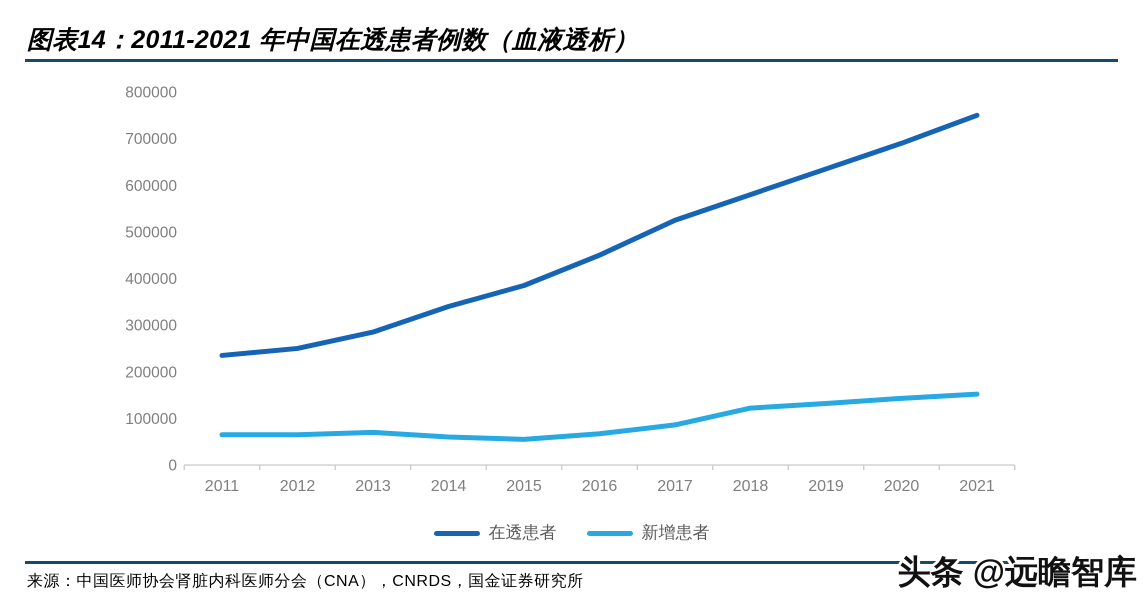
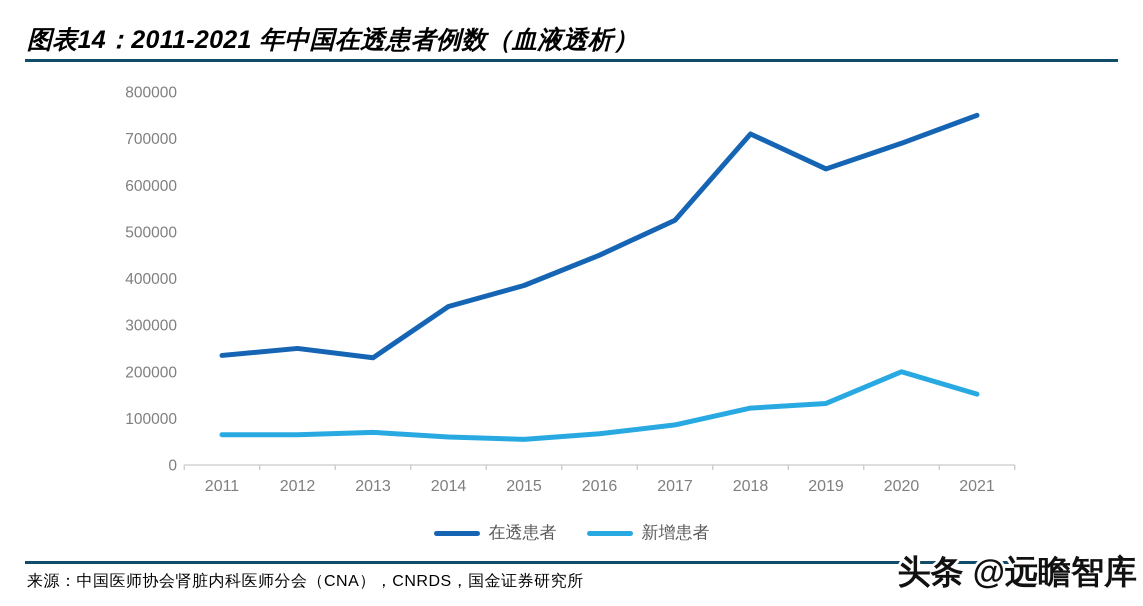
在透患者/2013: 280000 -> 230000
在透患者/2018: 580000 -> 710000
新增患者/2020: 140000 -> 200000
